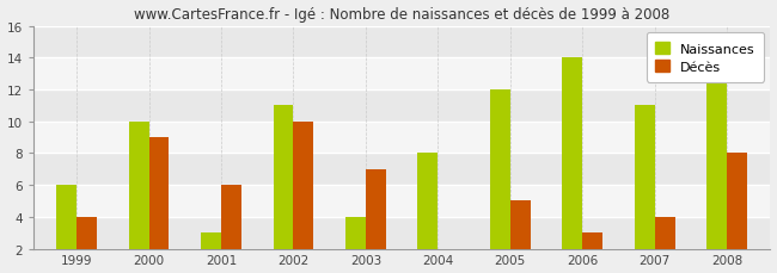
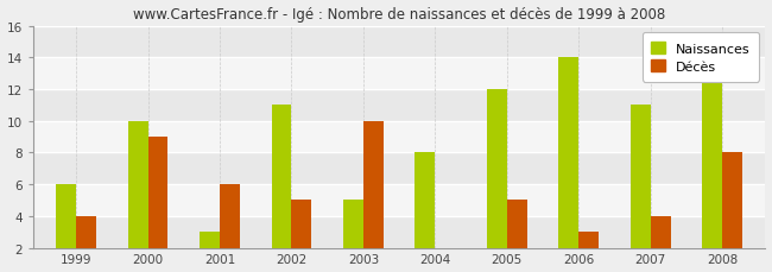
Décès/2002: 10 -> 5
Naissances/2003: 4 -> 5
Décès/2003: 7 -> 10
